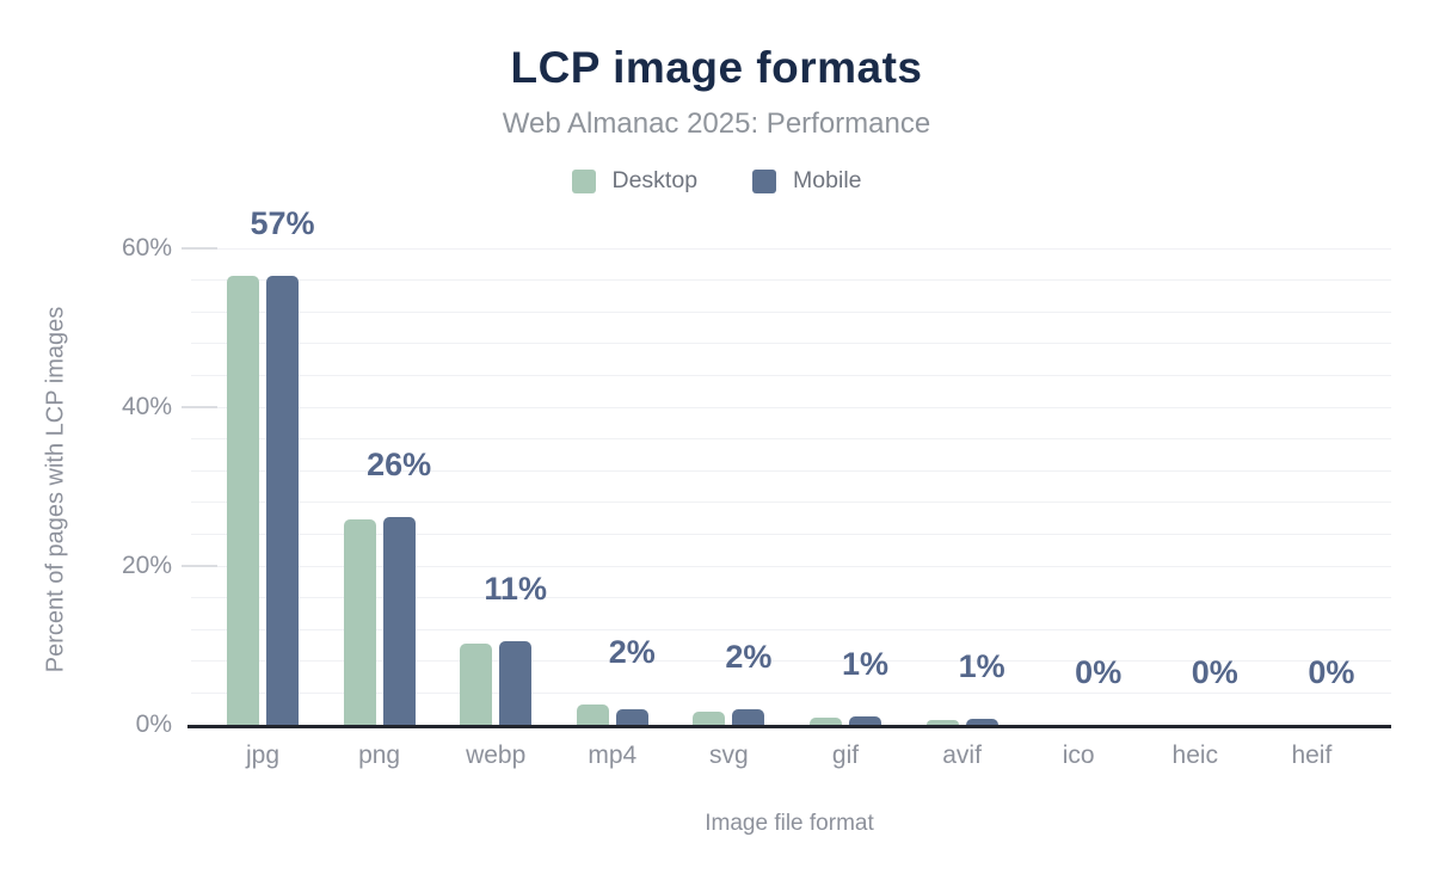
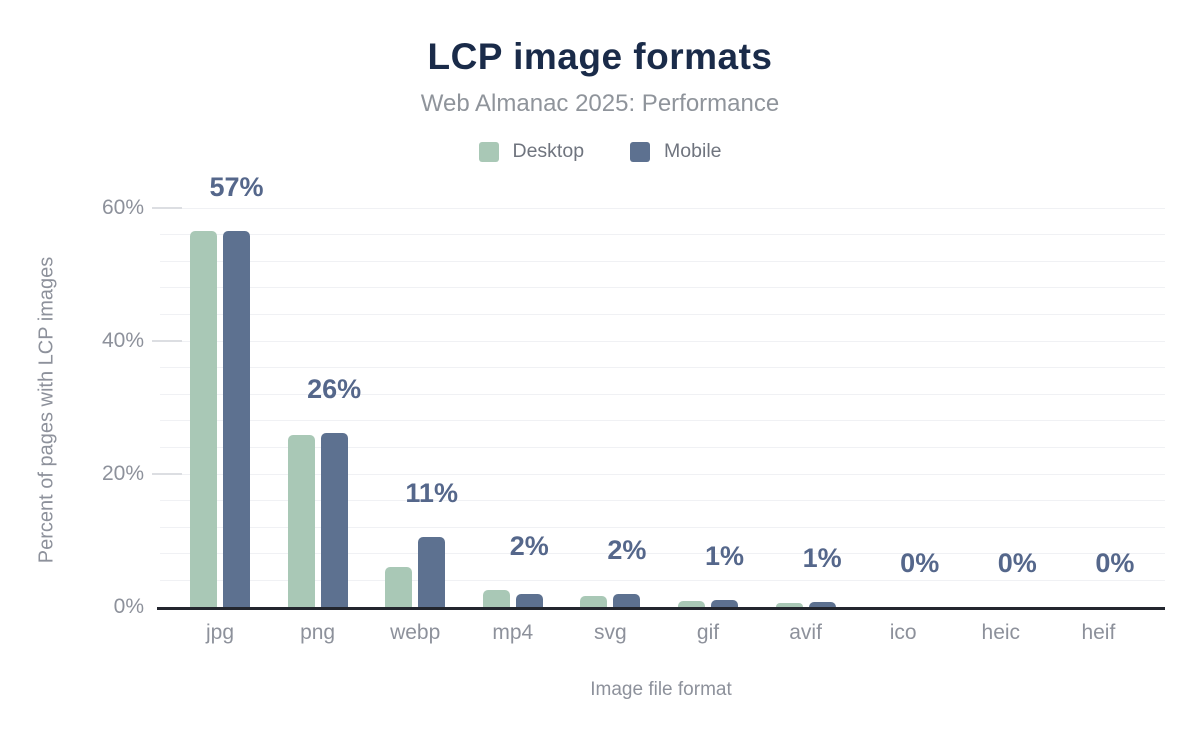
Desktop/webp: 10% -> 6%
